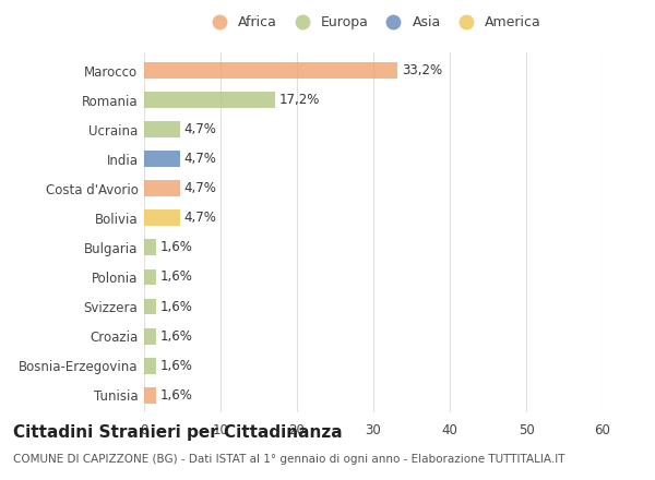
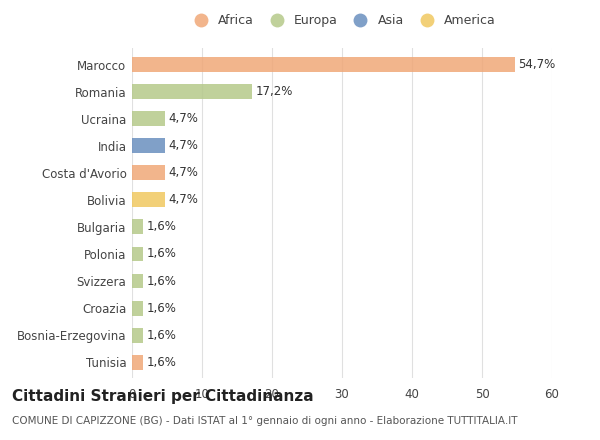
Marocco: 33,2% -> 54,7%
